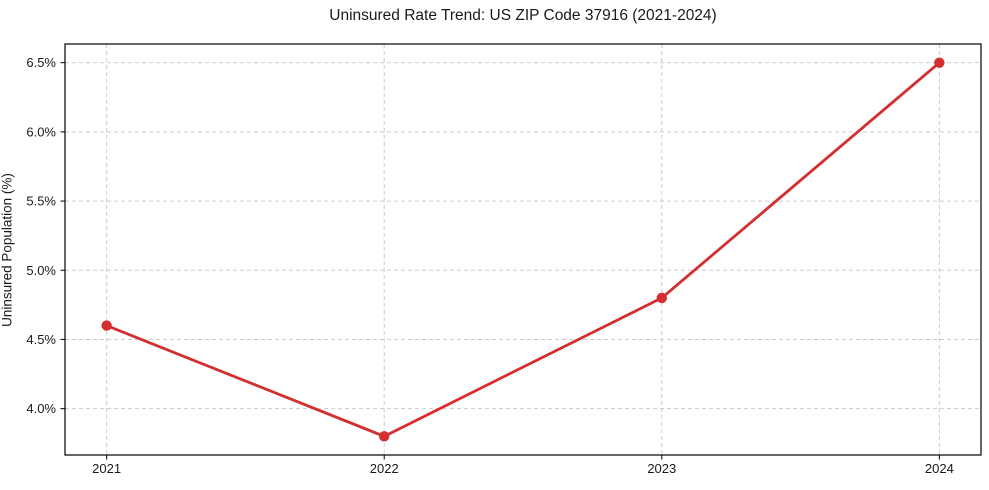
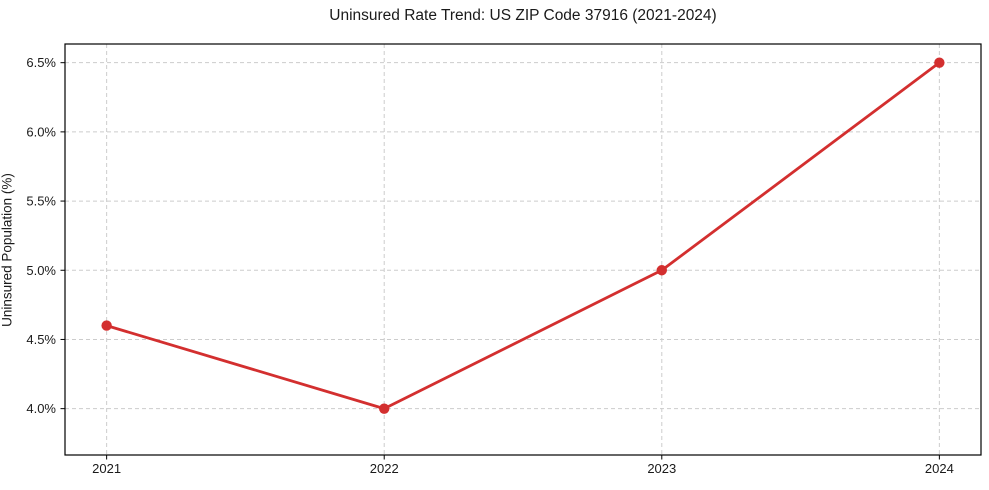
2022: 3.8% -> 4.0%
2023: 4.8% -> 5.0%
